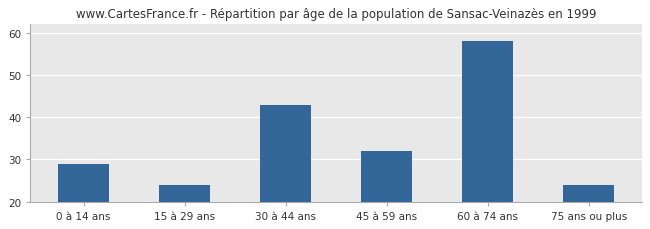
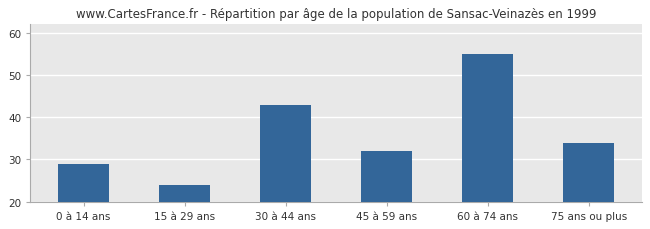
60 à 74 ans: 58 -> 55
75 ans ou plus: 24 -> 34
